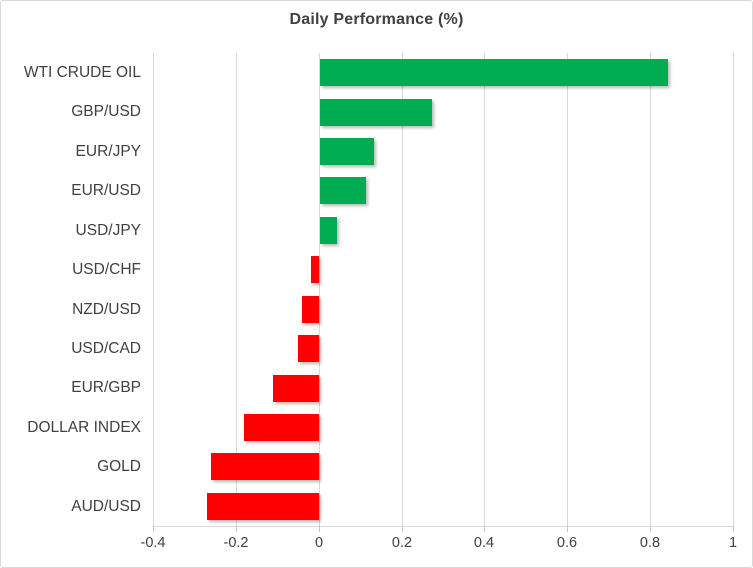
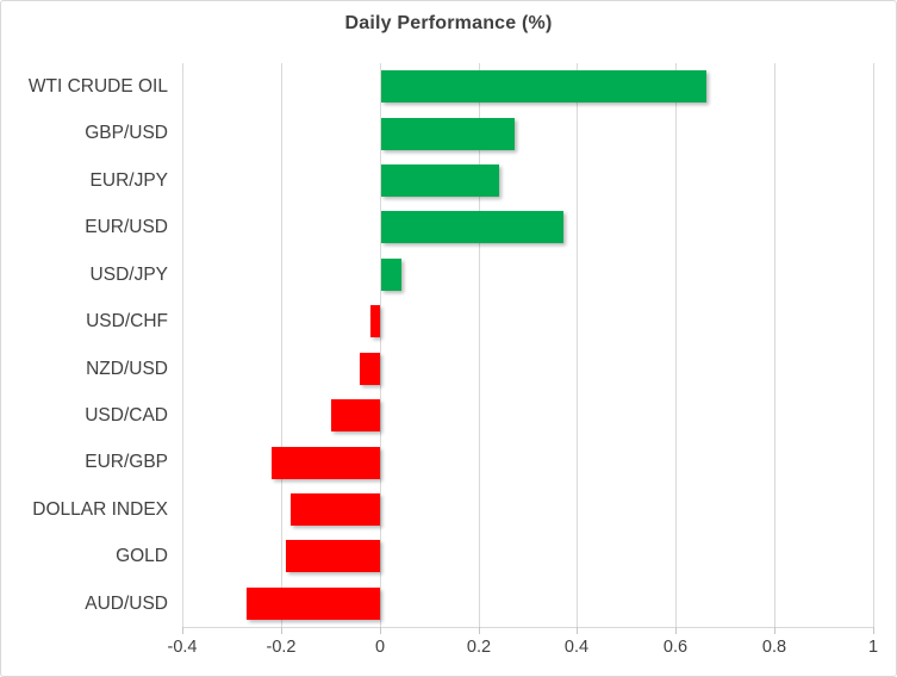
WTI CRUDE OIL: 0.84 -> 0.66
EUR/JPY: 0.13 -> 0.24
EUR/USD: 0.11 -> 0.37
USD/CAD: -0.05 -> -0.10
EUR/GBP: -0.11 -> -0.22
GOLD: -0.26 -> -0.19
